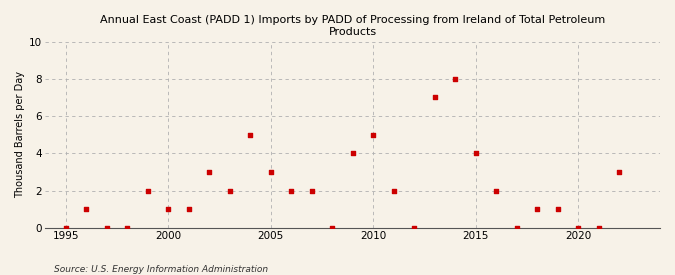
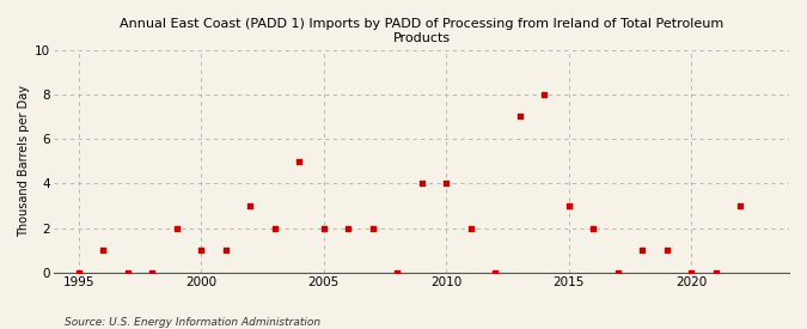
2005: 3 -> 2
2010: 5 -> 4
2015: 4 -> 3
